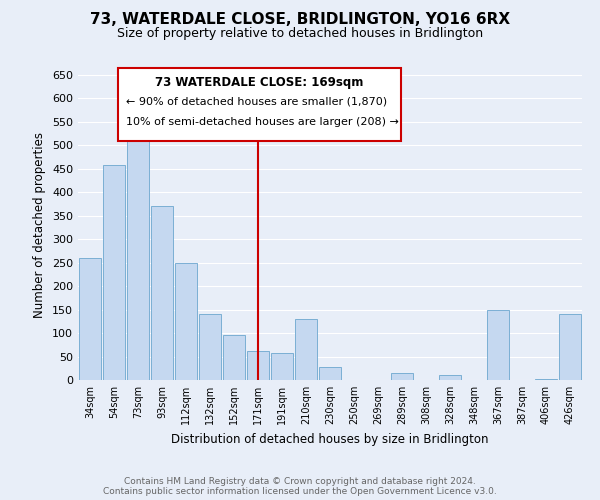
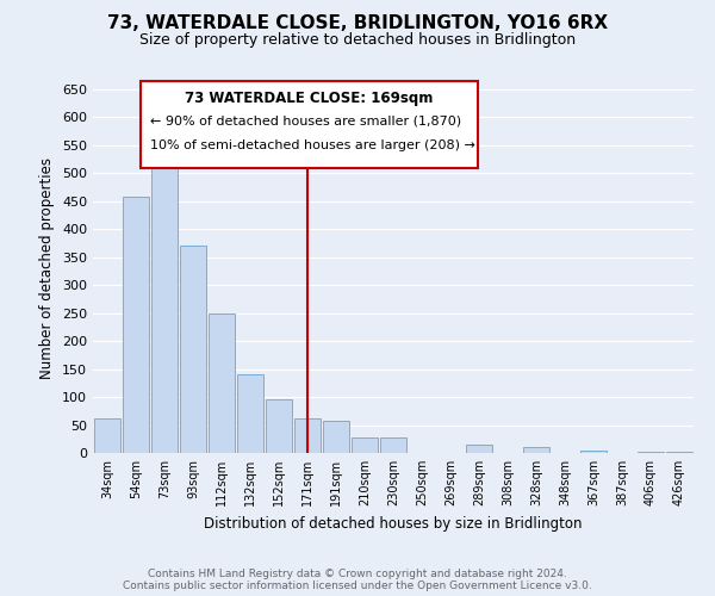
34sqm: 260 -> 62
210sqm: 130 -> 27
367sqm: 150 -> 5
426sqm: 140 -> 2
